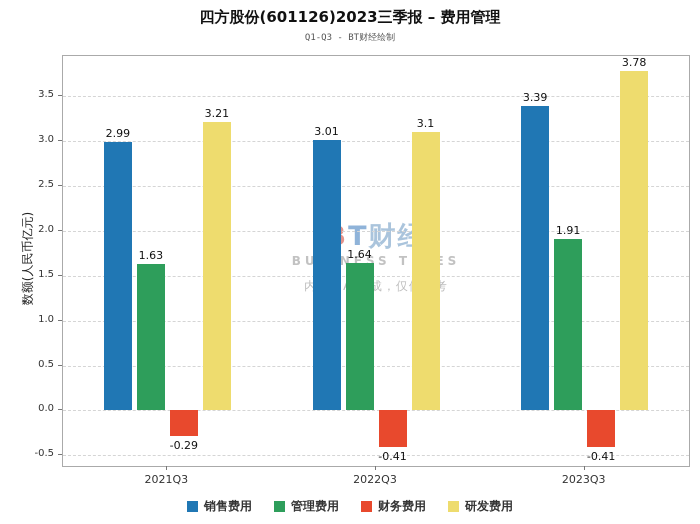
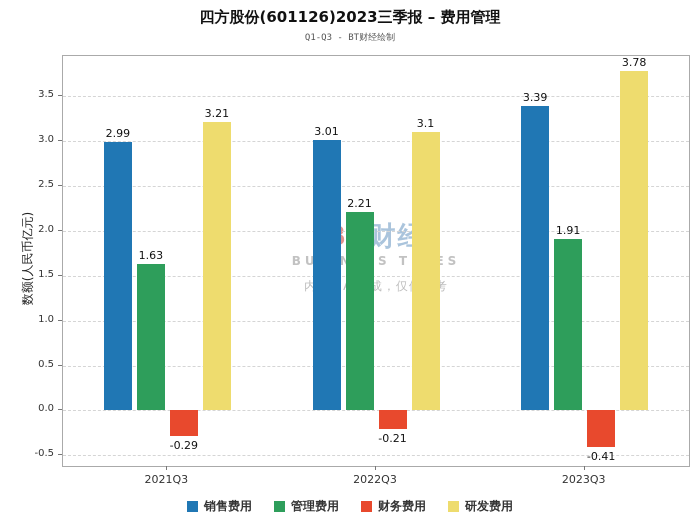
管理费用/2022Q3: 1.64 -> 2.21
财务费用/2022Q3: -0.41 -> -0.21
